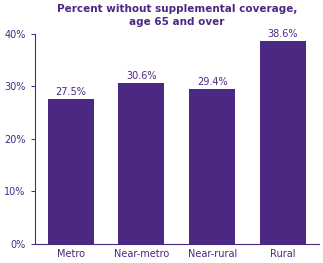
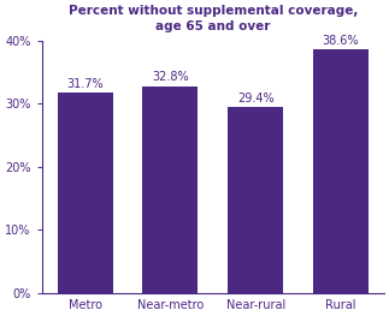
Metro: 27.5% -> 31.7%
Near-metro: 30.6% -> 32.8%
